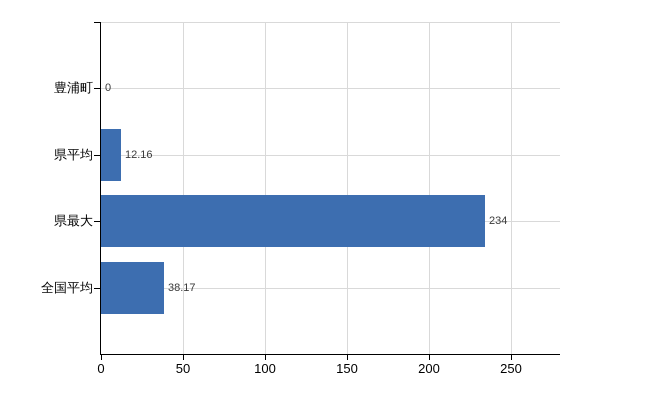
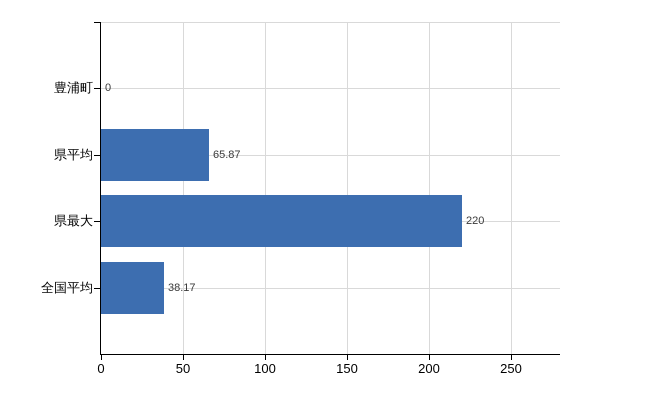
県平均: 12.16 -> 65.87
県最大: 234 -> 220
